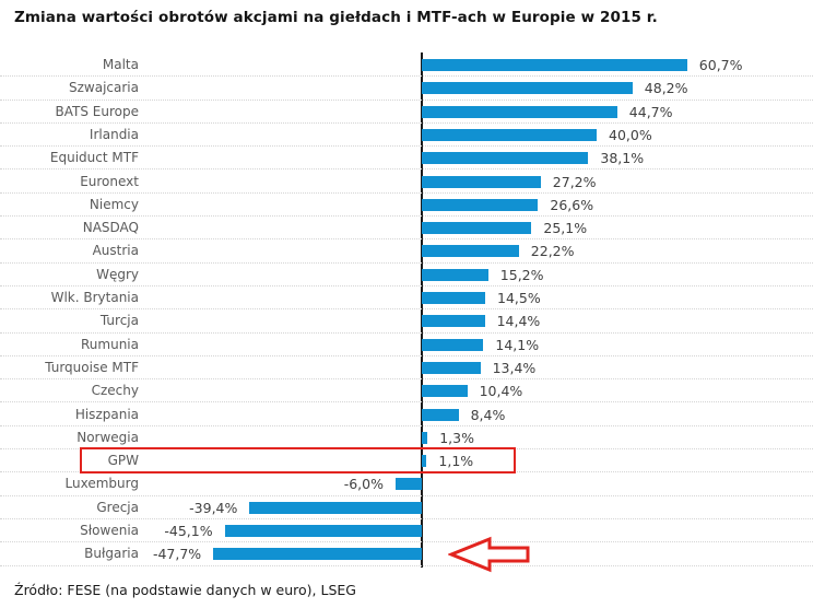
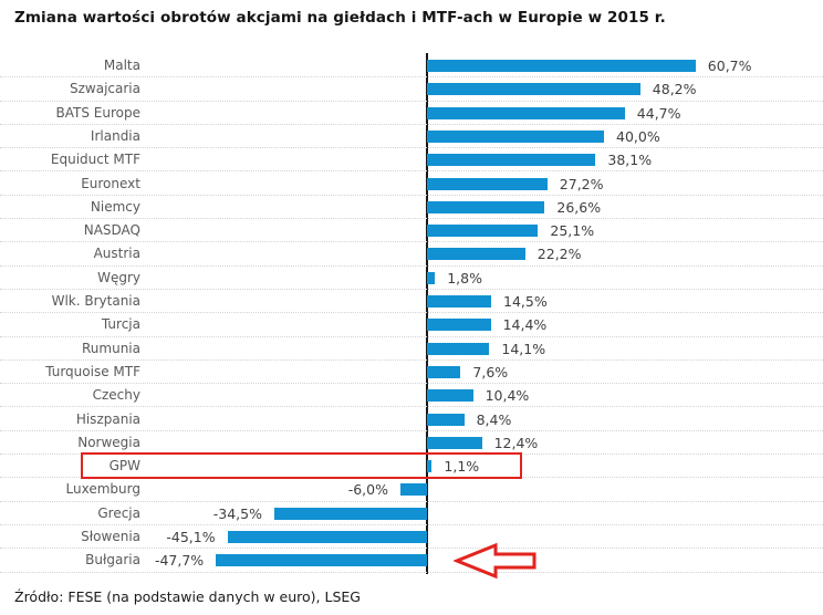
Węgry: 15,2% -> 1,8%
Turquoise MTF: 13,4% -> 7,6%
Norwegia: 1,3% -> 12,4%
Grecja: -39,4% -> -34,5%
